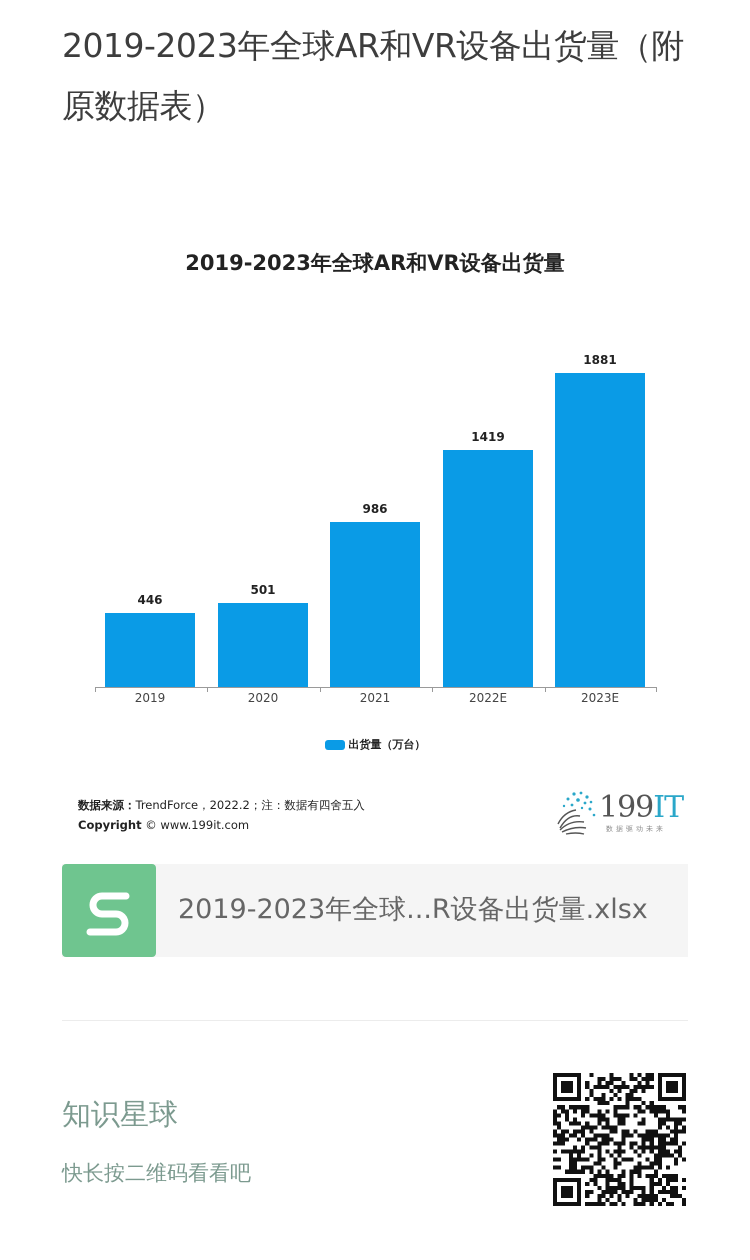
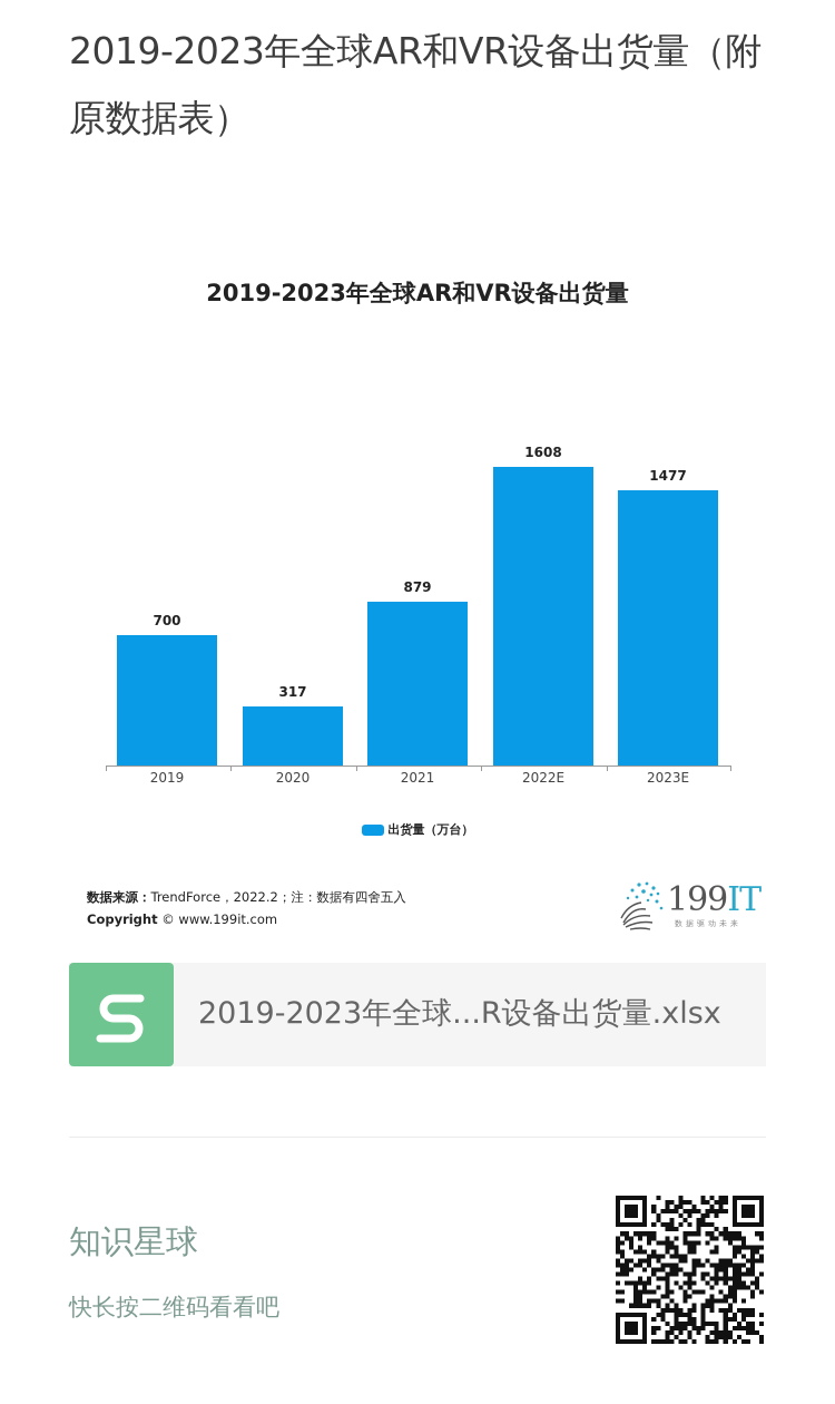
2019: 446 -> 700
2020: 501 -> 317
2021: 986 -> 879
2022E: 1419 -> 1608
2023E: 1881 -> 1477
